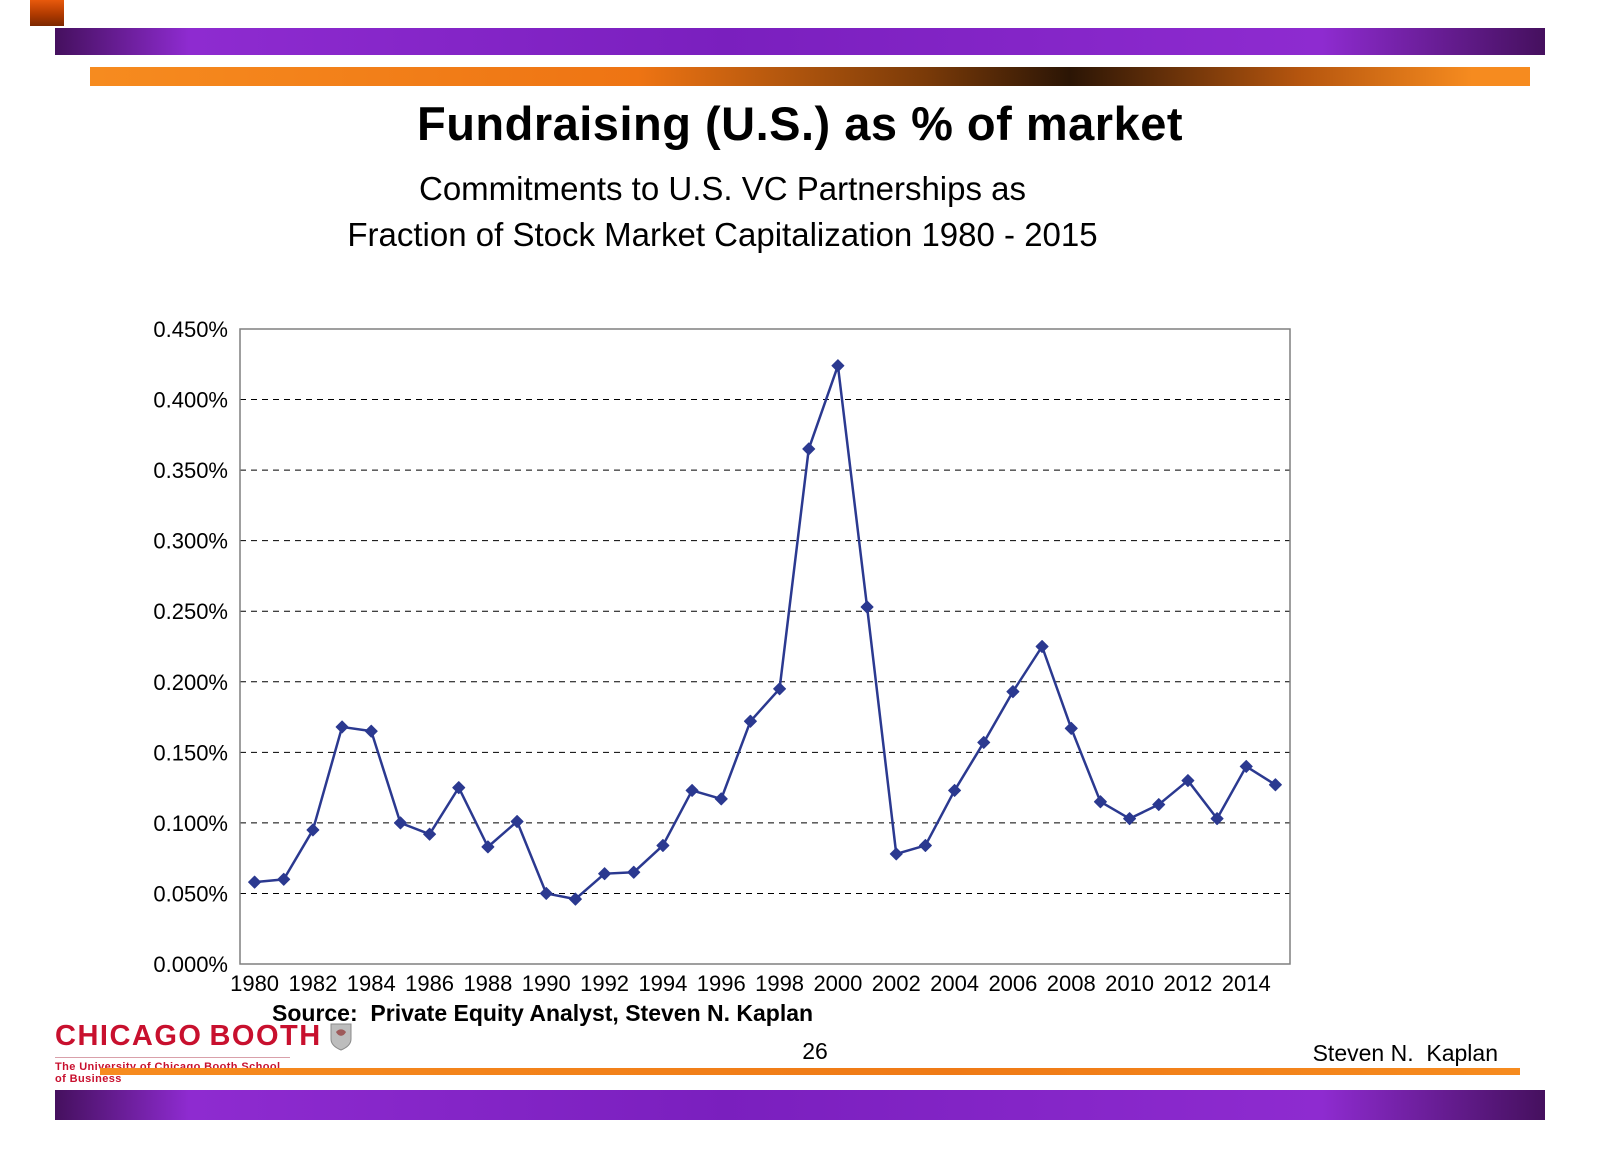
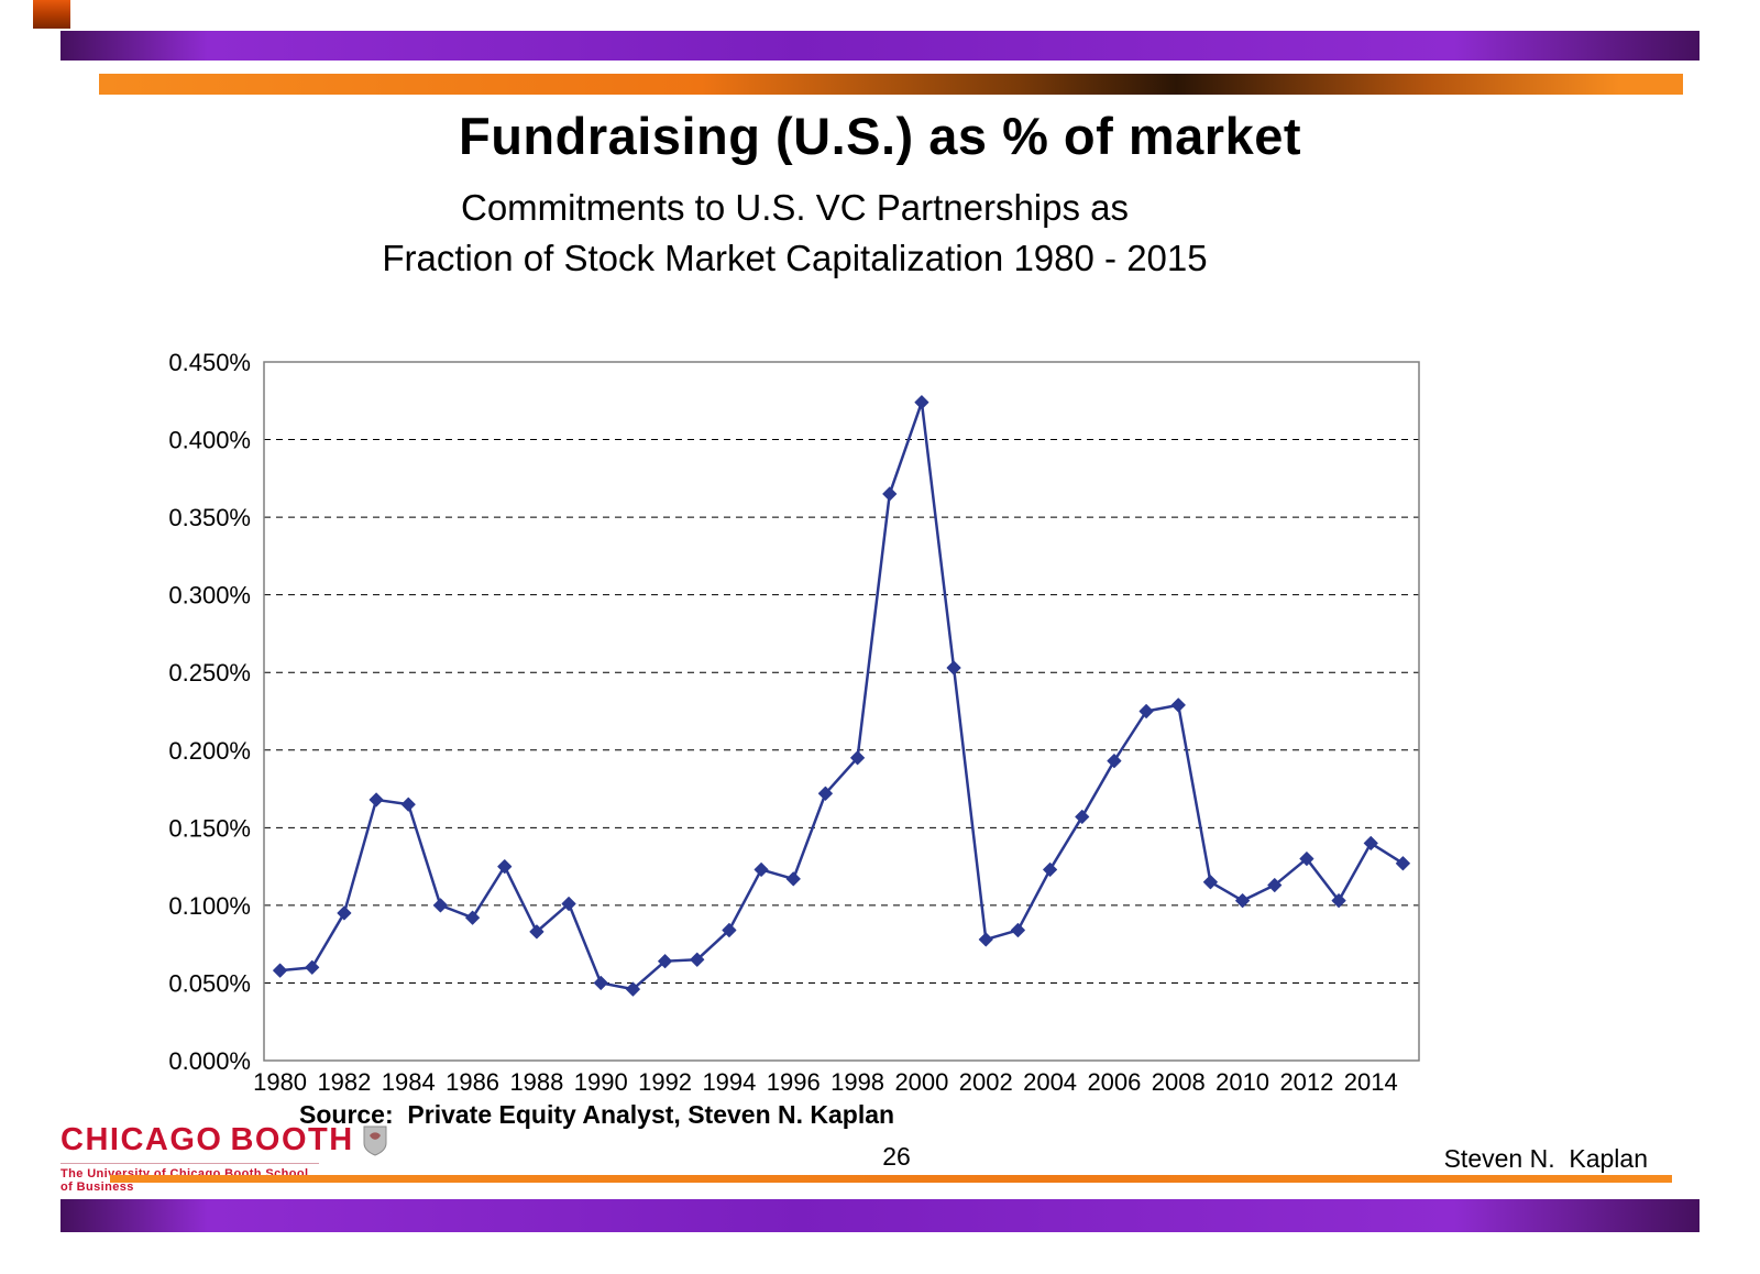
2008: 0.167% -> 0.229%
